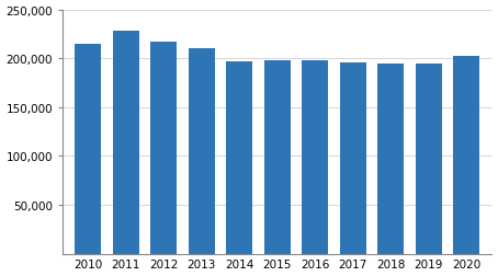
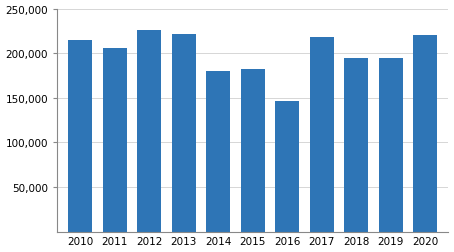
2011: 228,000 -> 206,000
2012: 217,000 -> 226,000
2013: 210,000 -> 222,000
2014: 197,000 -> 180,000
2015: 198,000 -> 182,000
2016: 198,000 -> 146,000
2017: 196,000 -> 218,000
2020: 202,000 -> 220,000
